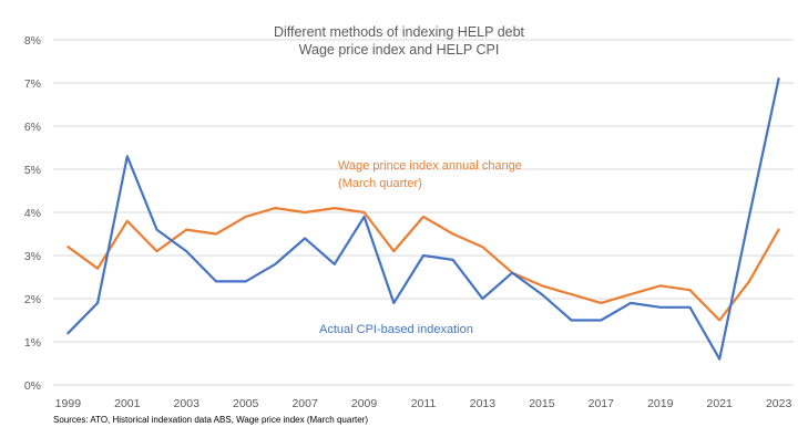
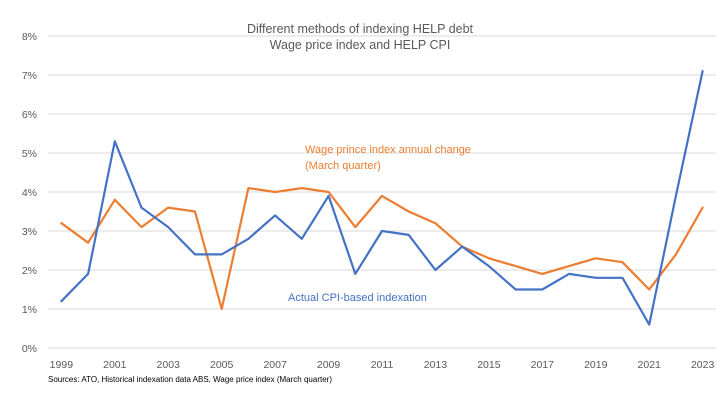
Wage prince index annual change (March quarter)/2005: 3.9% -> 1.0%
